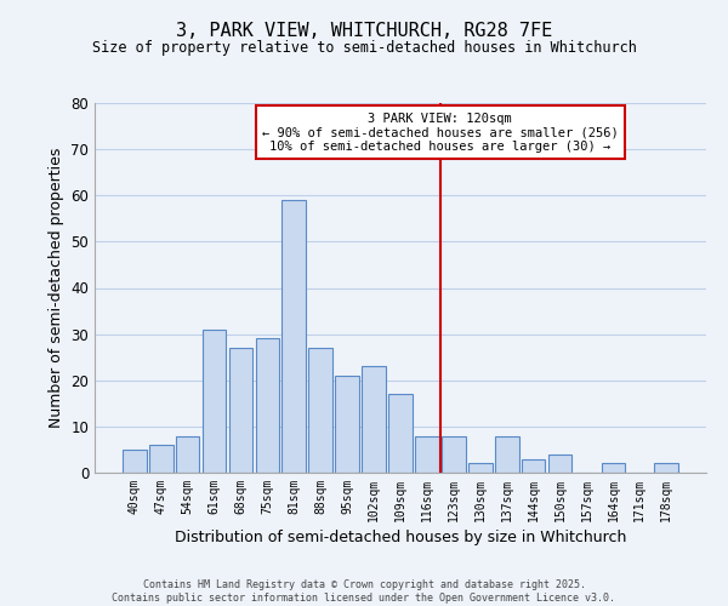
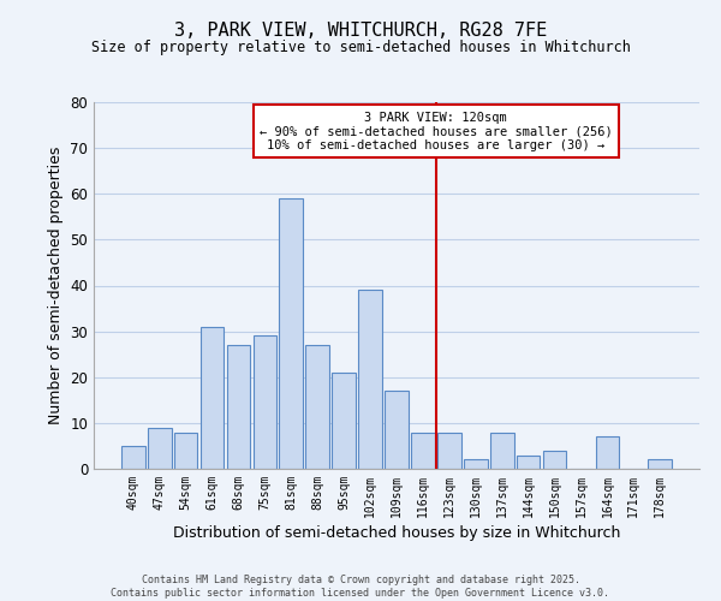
47sqm: 6 -> 9
102sqm: 23 -> 39
164sqm: 2 -> 7
